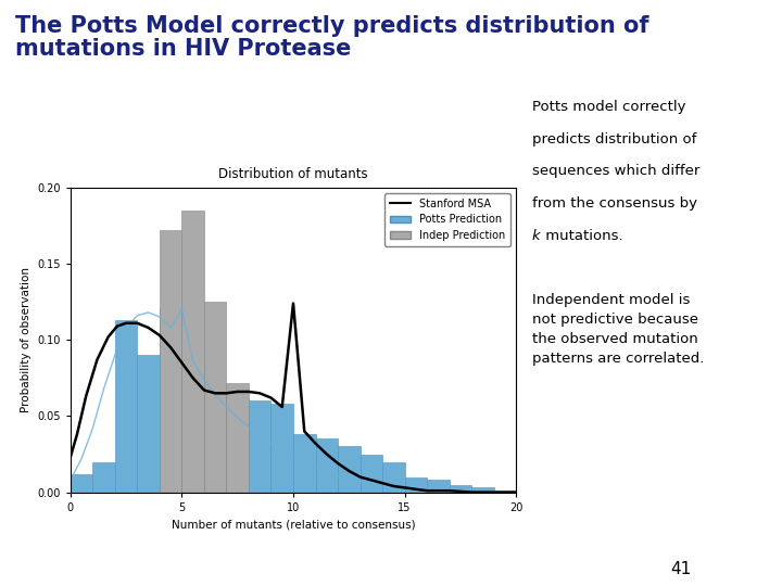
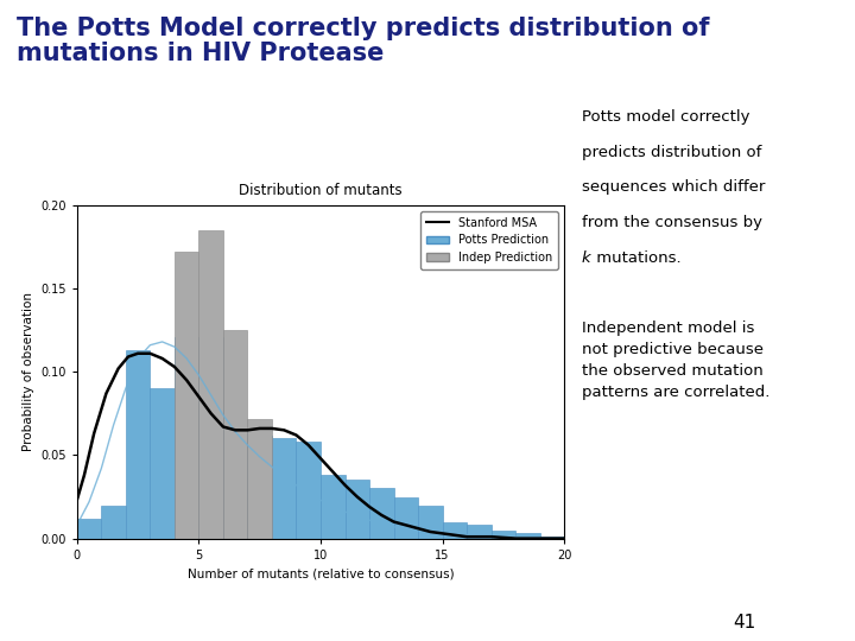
Potts Prediction/5: 0.120 -> 0.098
Stanford MSA/10: 0.124 -> 0.048
